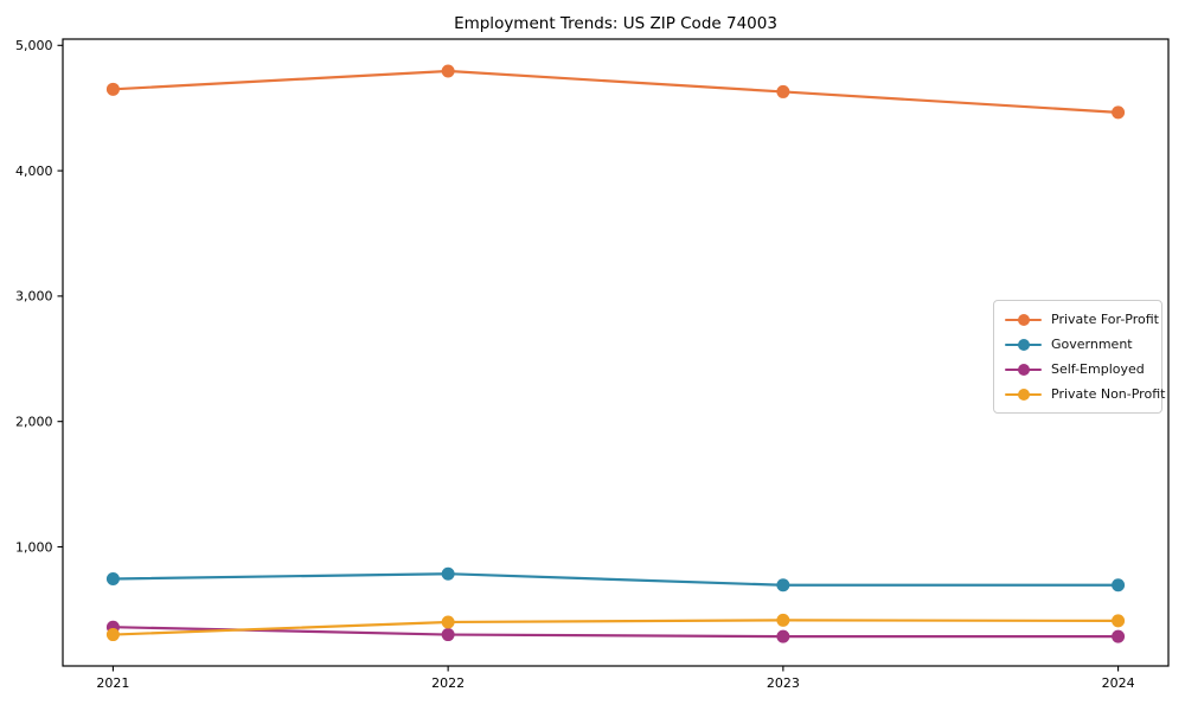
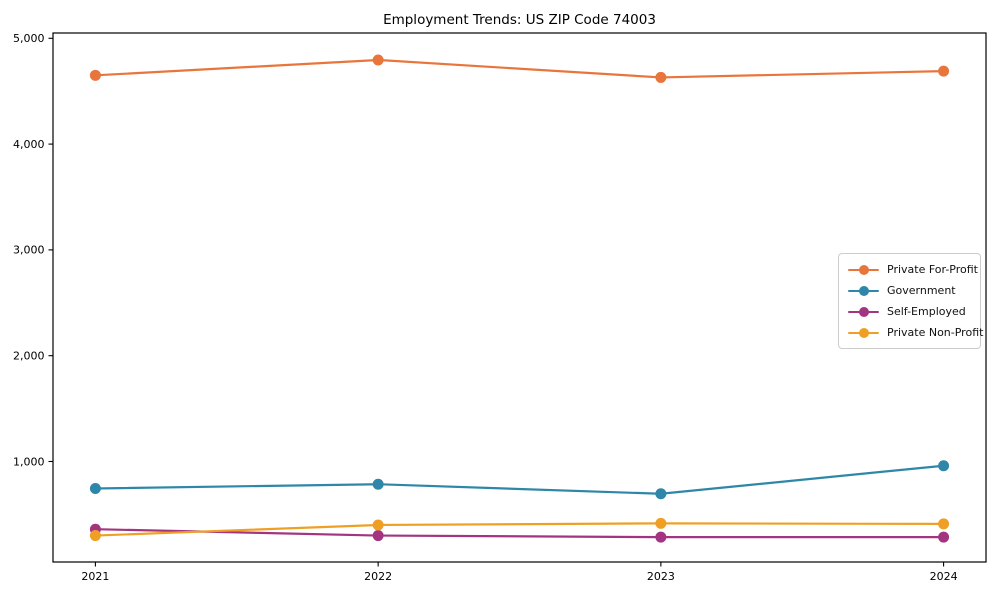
Private For-Profit/2024: 4460 -> 4690
Government/2024: 700 -> 960
